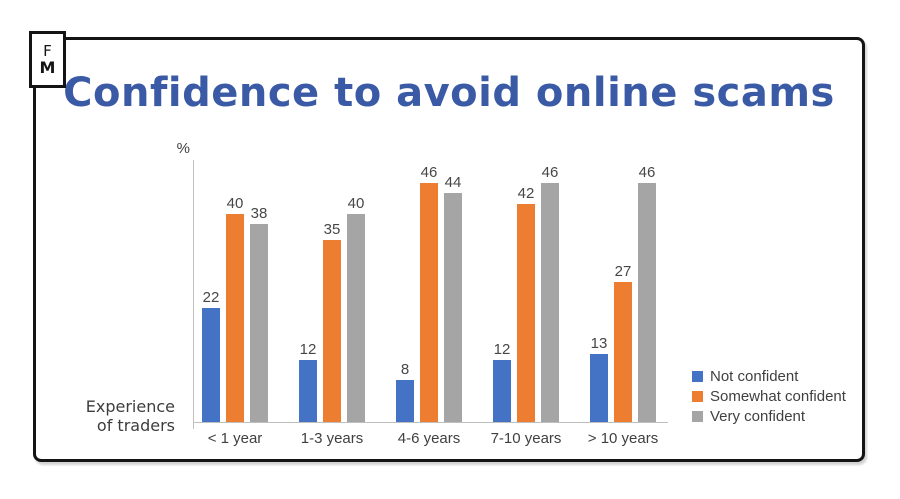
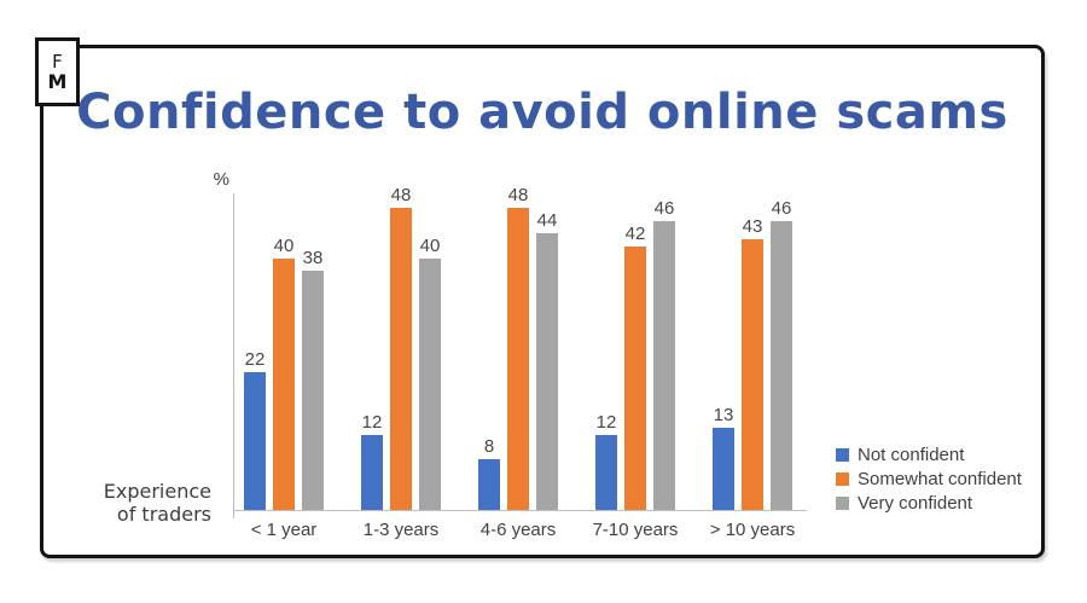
Somewhat confident/1-3 years: 35 -> 48
Somewhat confident/4-6 years: 46 -> 48
Somewhat confident/> 10 years: 27 -> 43
